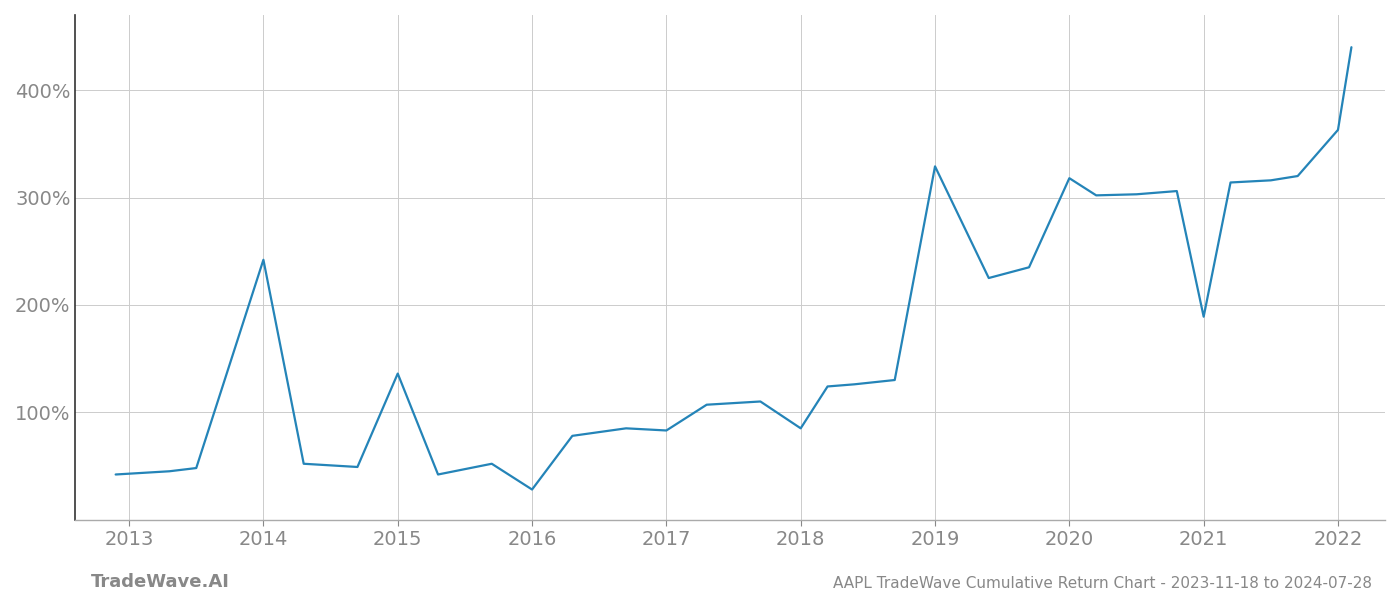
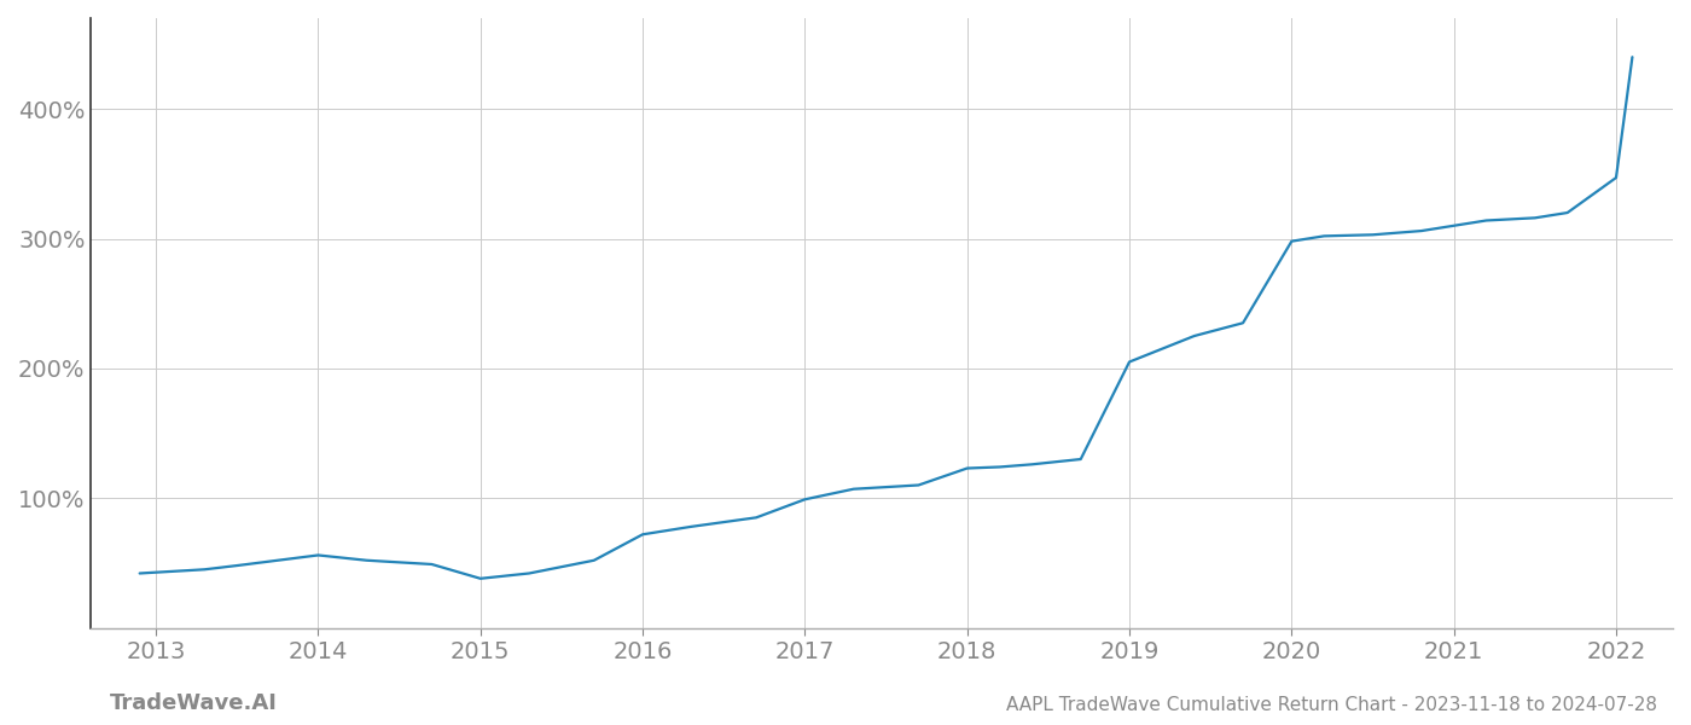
2014: 242% -> 56%
2015: 136% -> 38%
2016: 28% -> 72%
2017: 83% -> 99%
2018: 85% -> 123%
2019: 329% -> 205%
2020: 318% -> 298%
2021: 189% -> 310%
2022: 363% -> 347%
